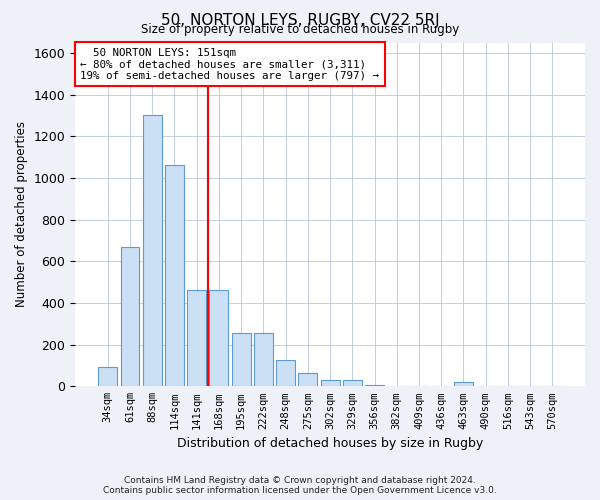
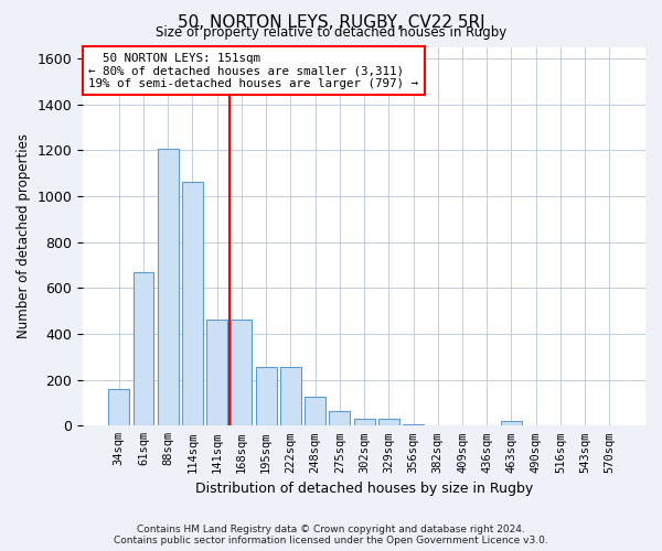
34sqm: 95 -> 160
88sqm: 1300 -> 1205
